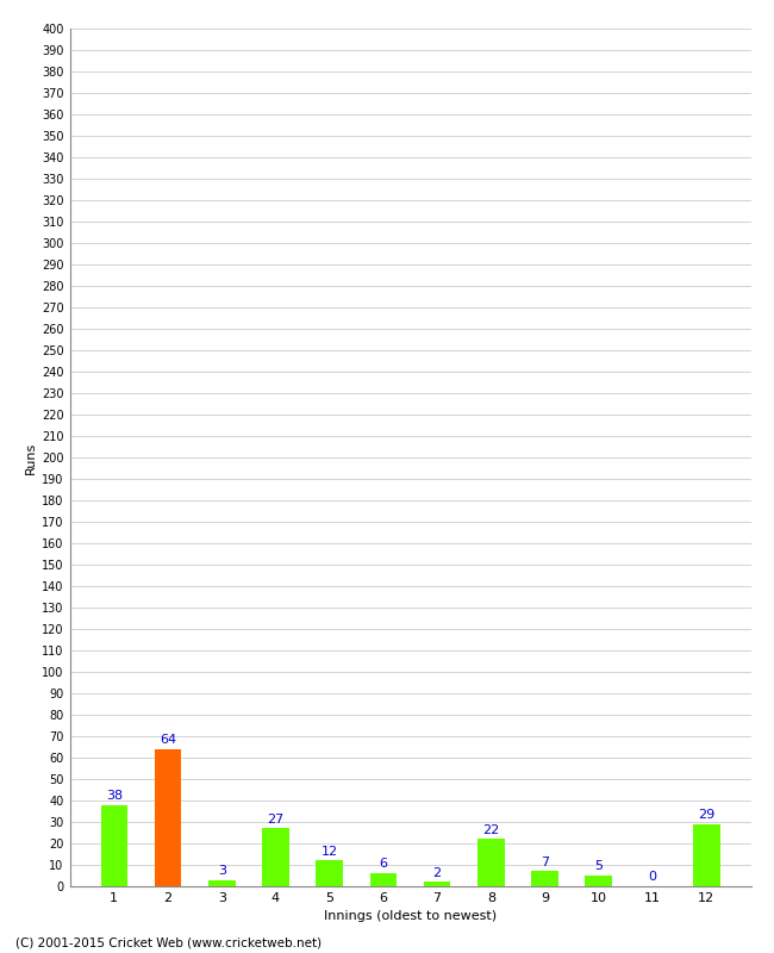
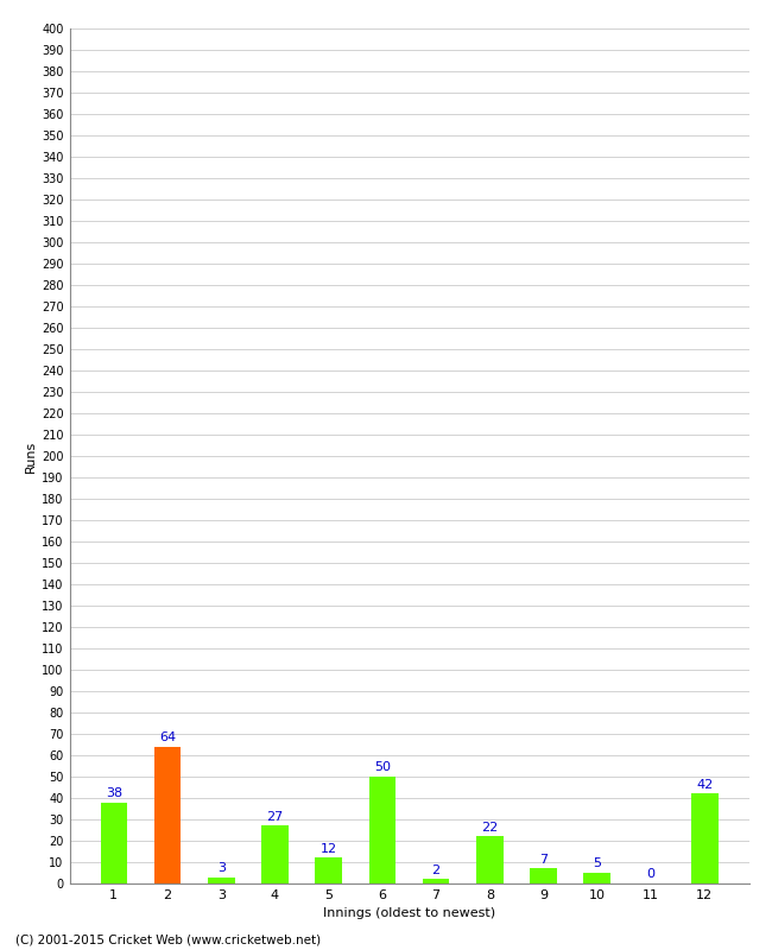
6: 6 -> 50
12: 29 -> 42
